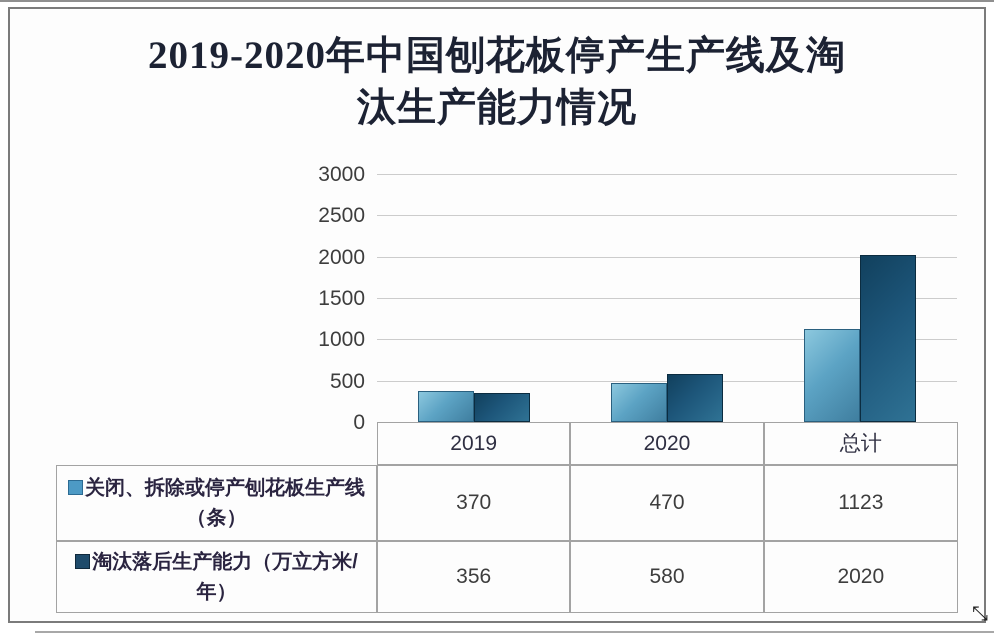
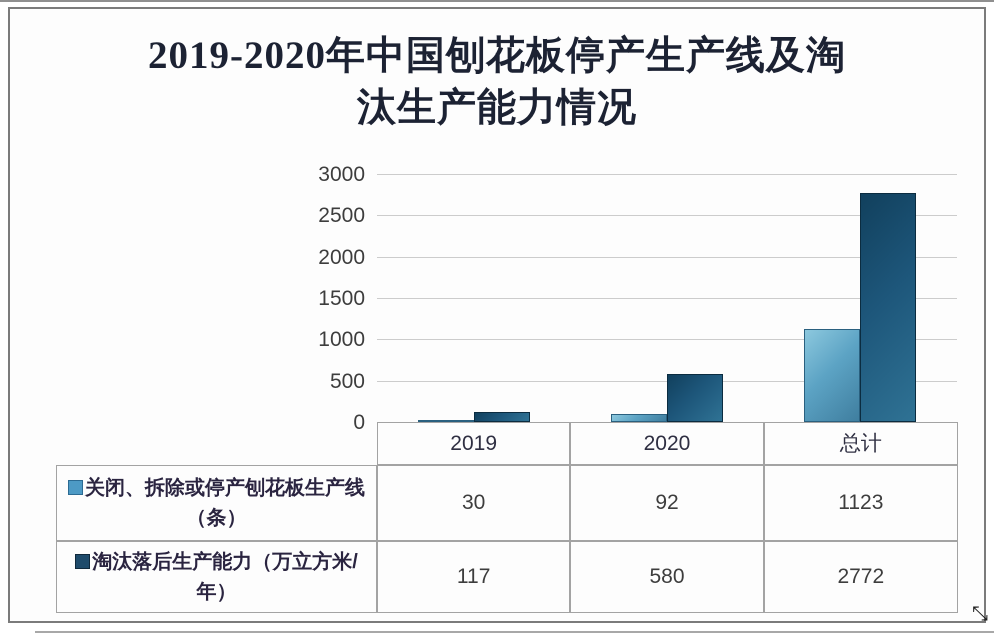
关闭、拆除或停产刨花板生产线（条）/2019: 370 -> 30
淘汰落后生产能力（万立方米/年）/2019: 356 -> 117
关闭、拆除或停产刨花板生产线（条）/2020: 470 -> 92
淘汰落后生产能力（万立方米/年）/总计: 2020 -> 2772
